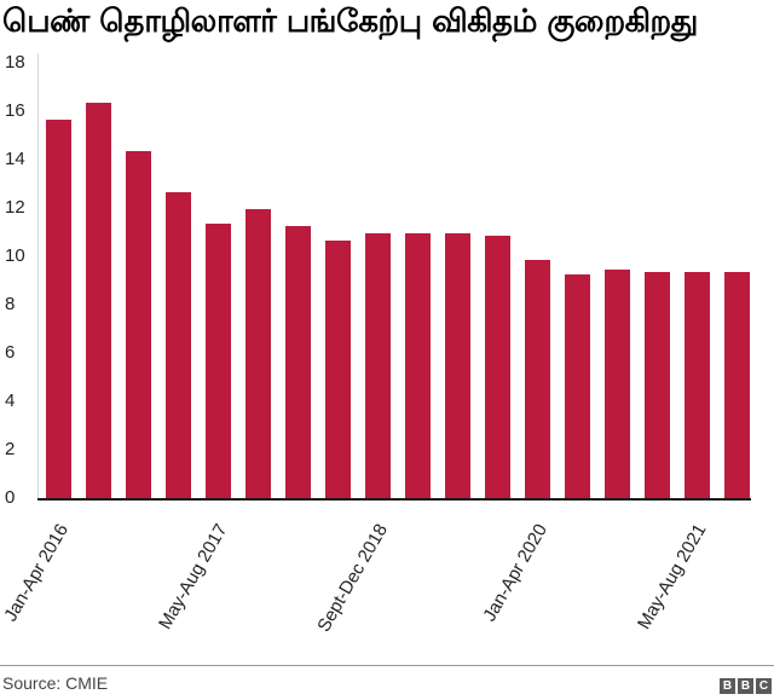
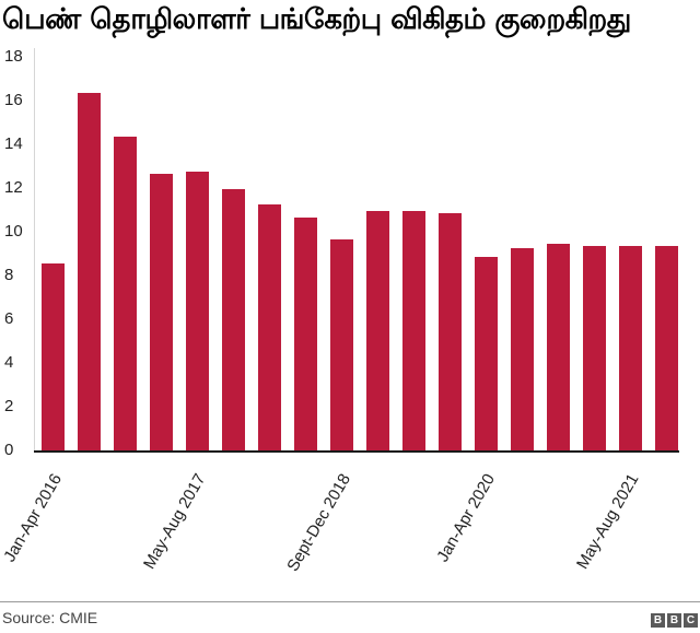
Jan-Apr 2016: 15.7 -> 8.6
May-Aug 2017: 11.4 -> 12.8
Sept-Dec 2018: 11.0 -> 9.7
Jan-Apr 2020: 9.9 -> 8.9
